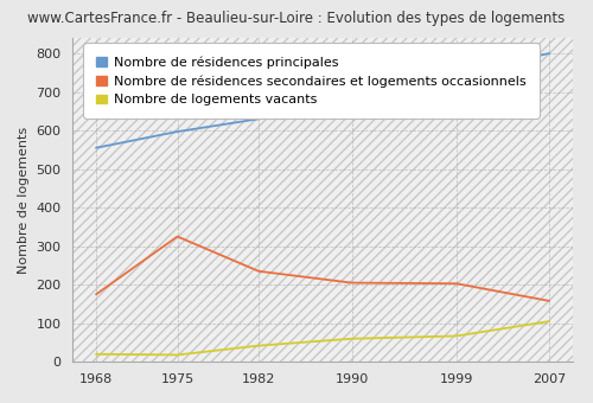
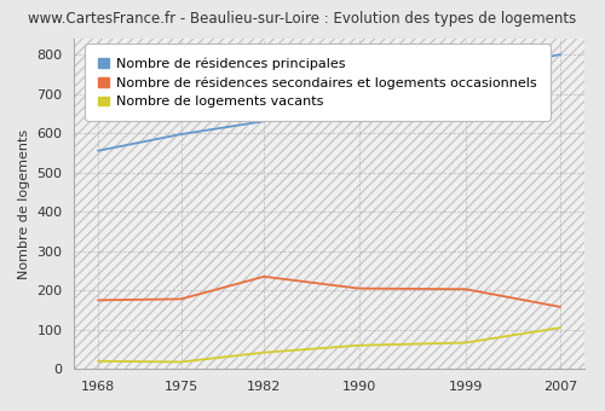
Nombre de résidences secondaires et logements occasionnels/1975: 325 -> 178
